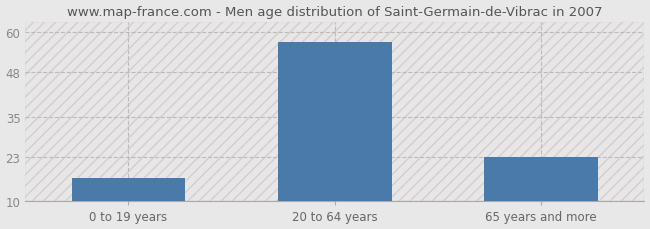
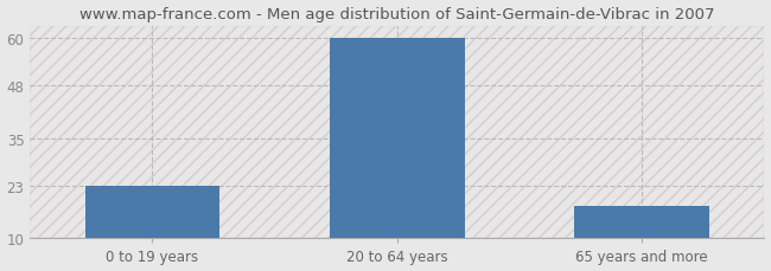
0 to 19 years: 17 -> 23
20 to 64 years: 57 -> 60
65 years and more: 23 -> 18
